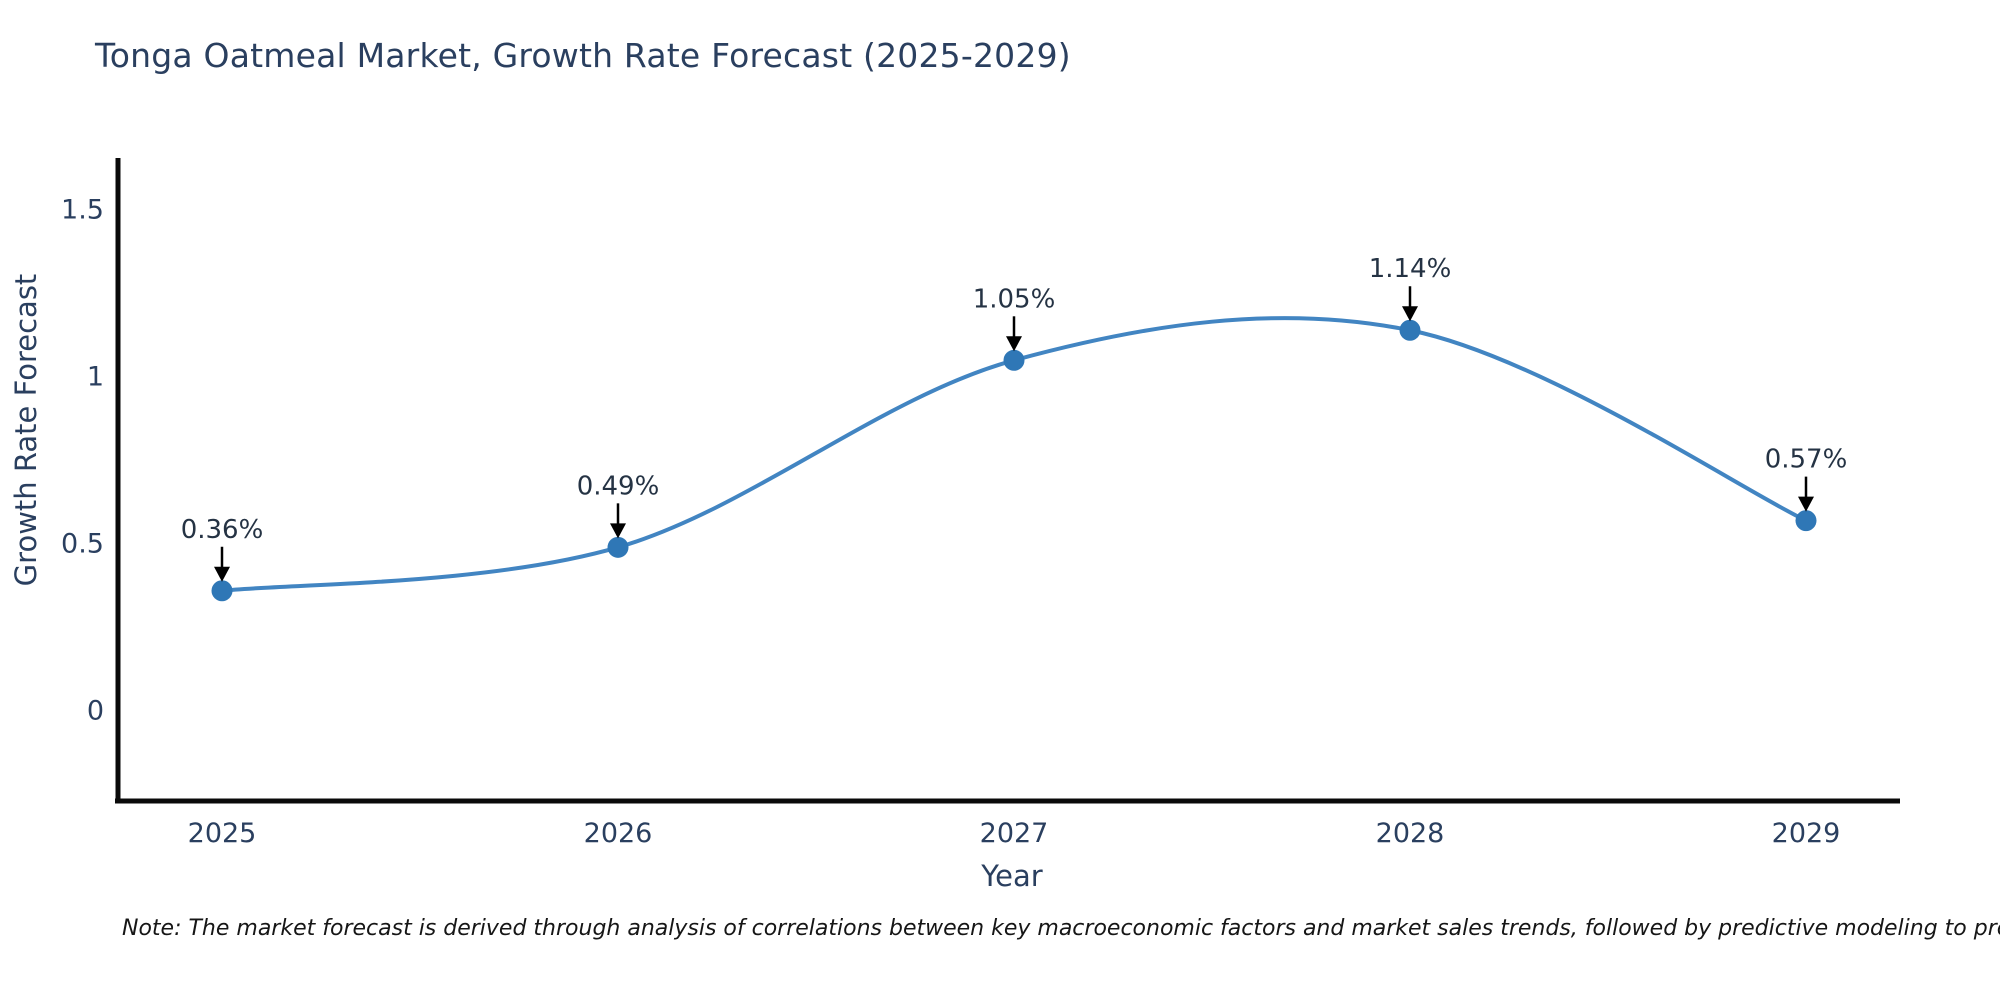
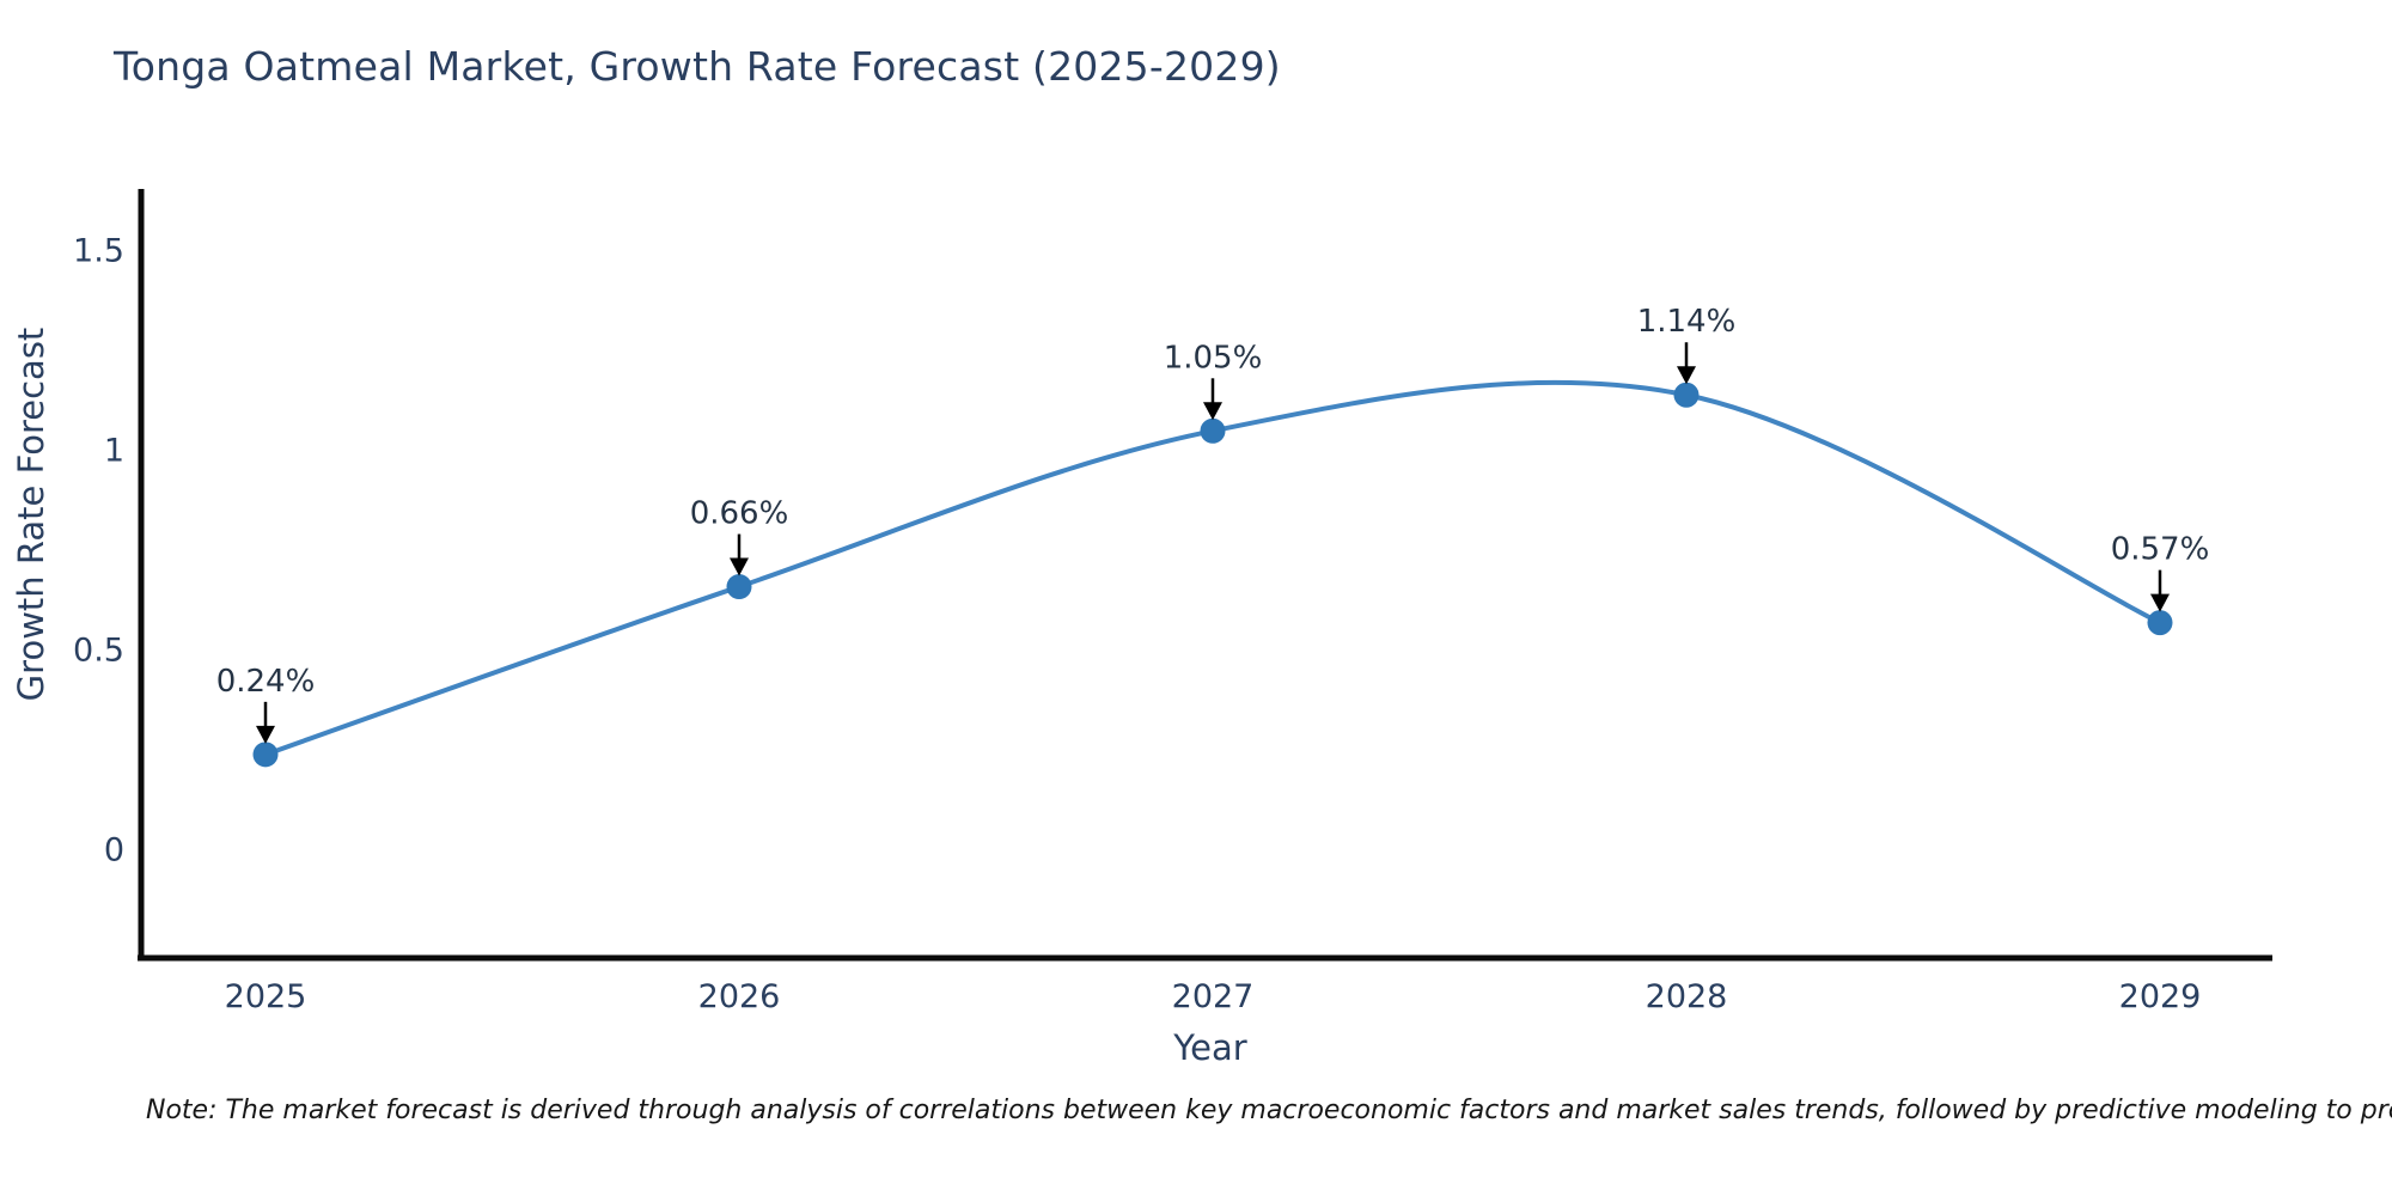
2025: 0.36% -> 0.24%
2026: 0.49% -> 0.66%
